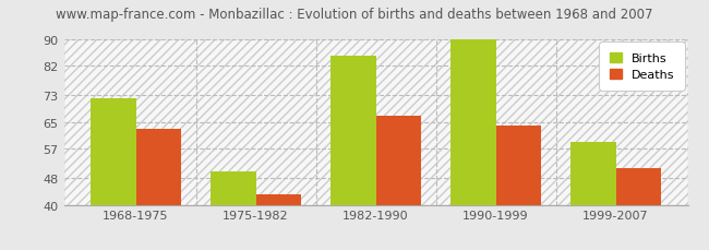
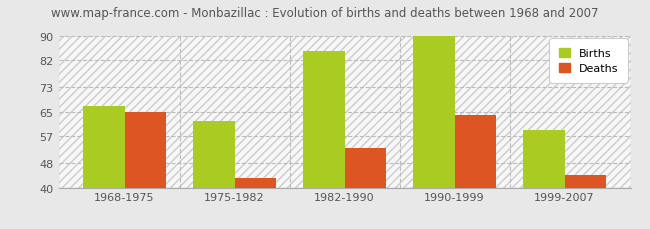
Births/1968-1975: 72 -> 67
Deaths/1968-1975: 63 -> 65
Births/1975-1982: 50 -> 62
Deaths/1982-1990: 67 -> 53
Deaths/1999-2007: 51 -> 44
